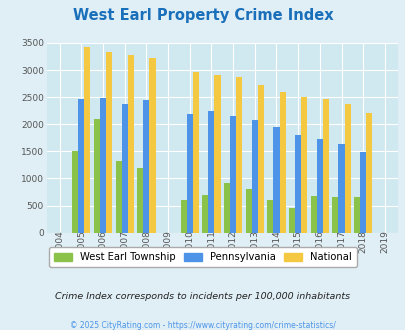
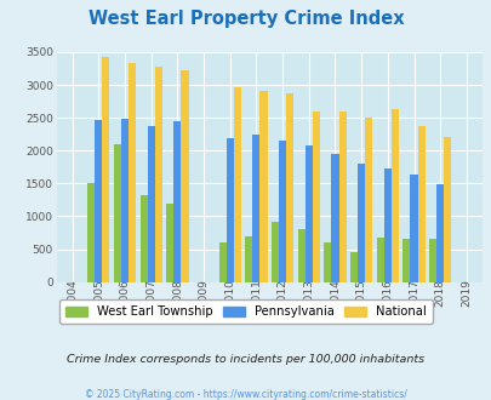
National/2013: 2720 -> 2600
National/2016: 2470 -> 2640
